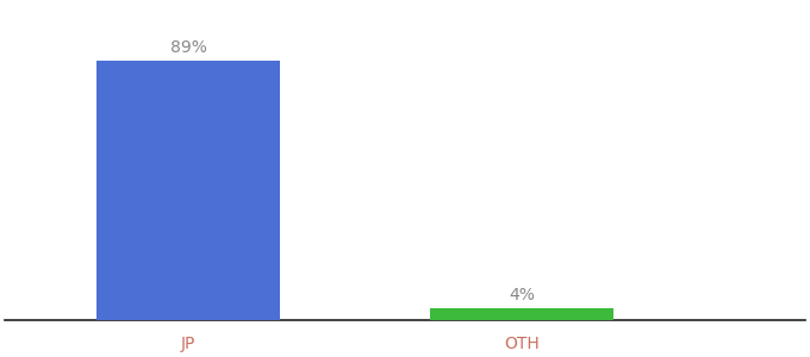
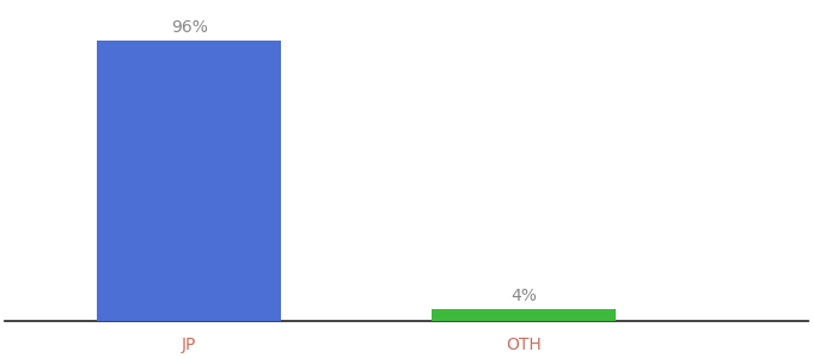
JP: 89% -> 96%
